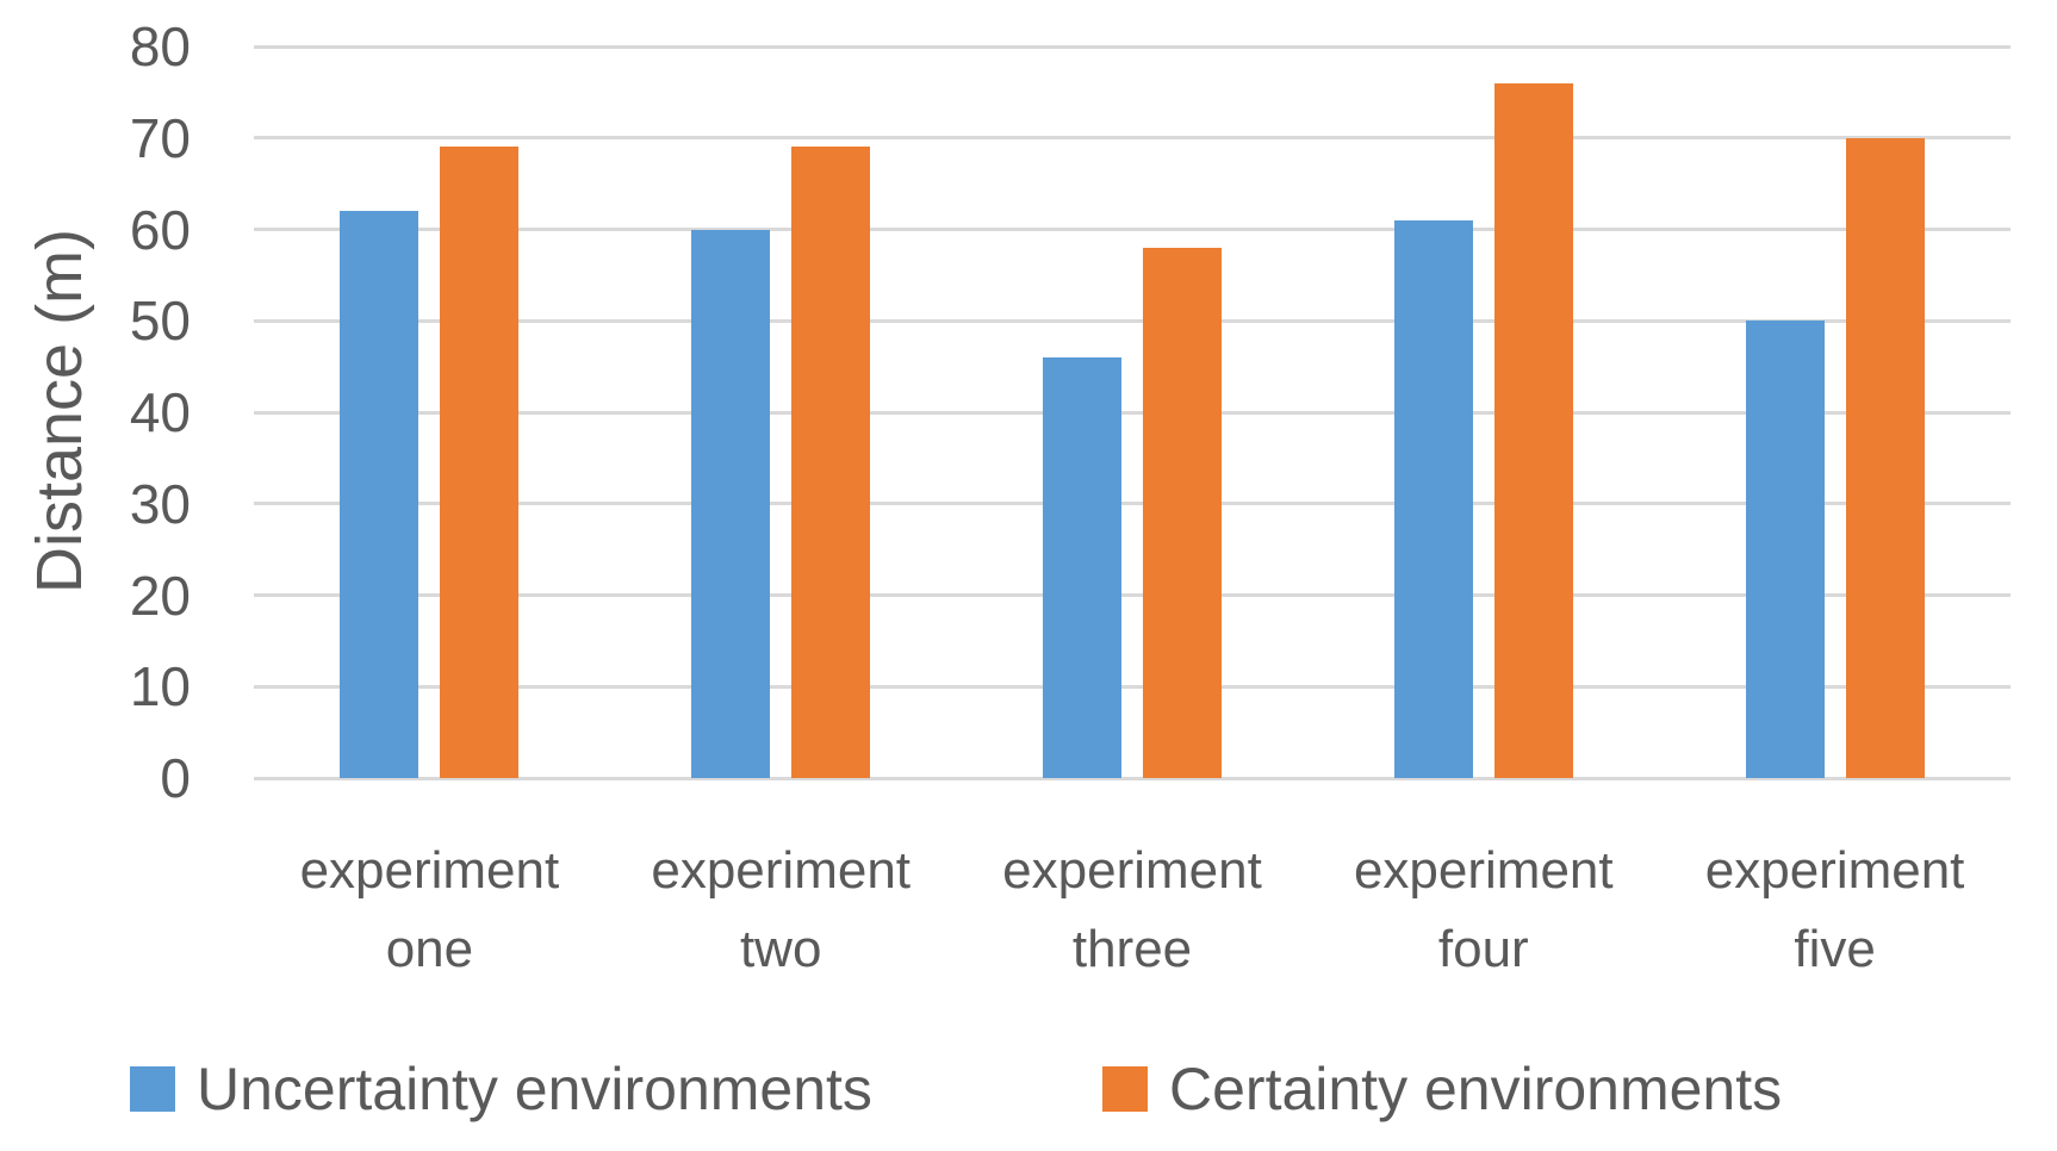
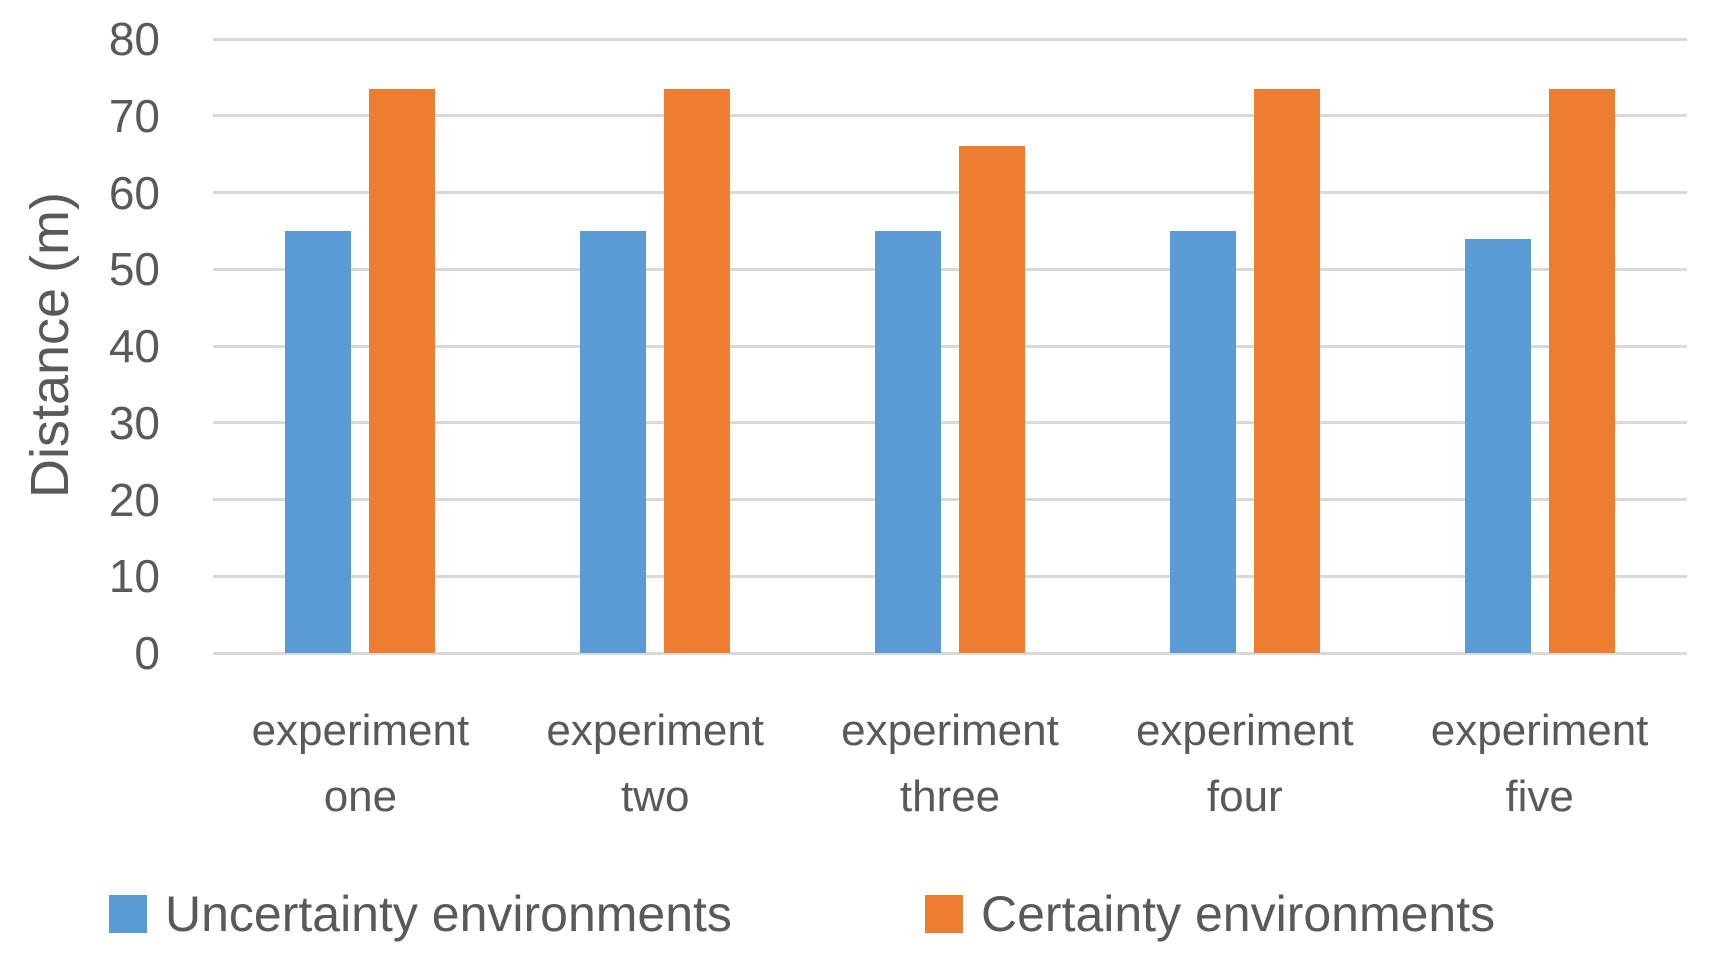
Uncertainty environments/experiment one: 62 -> 55
Certainty environments/experiment one: 69 -> 74
Uncertainty environments/experiment two: 60 -> 55
Certainty environments/experiment two: 69 -> 74
Uncertainty environments/experiment three: 46 -> 55
Certainty environments/experiment three: 58 -> 66
Uncertainty environments/experiment four: 61 -> 55
Certainty environments/experiment four: 76 -> 74
Uncertainty environments/experiment five: 50 -> 54
Certainty environments/experiment five: 70 -> 74
